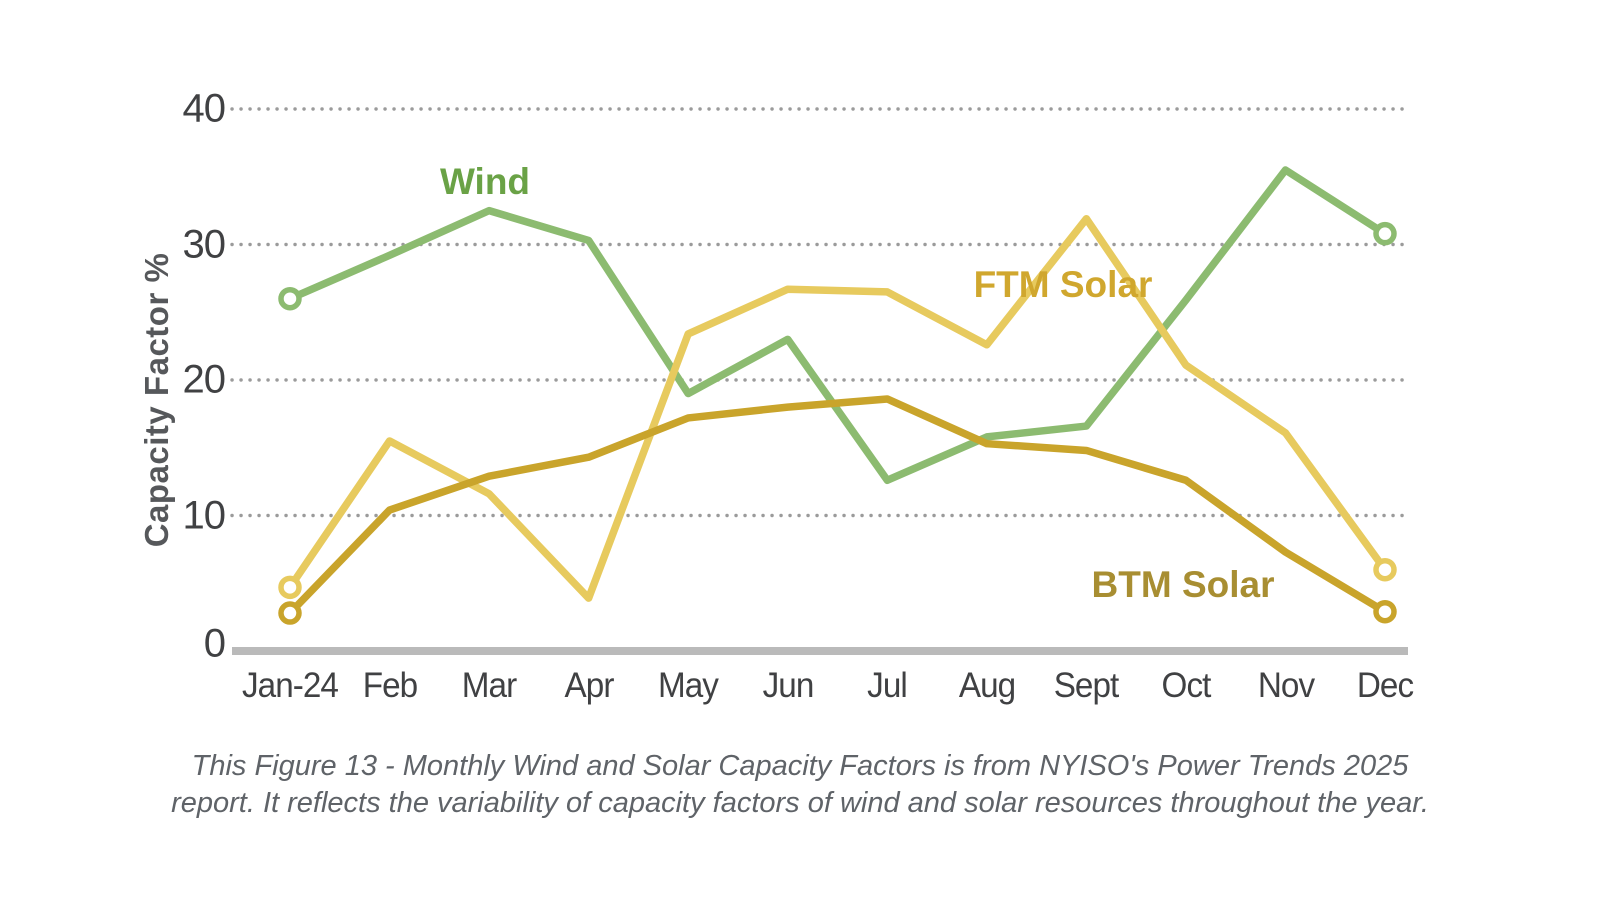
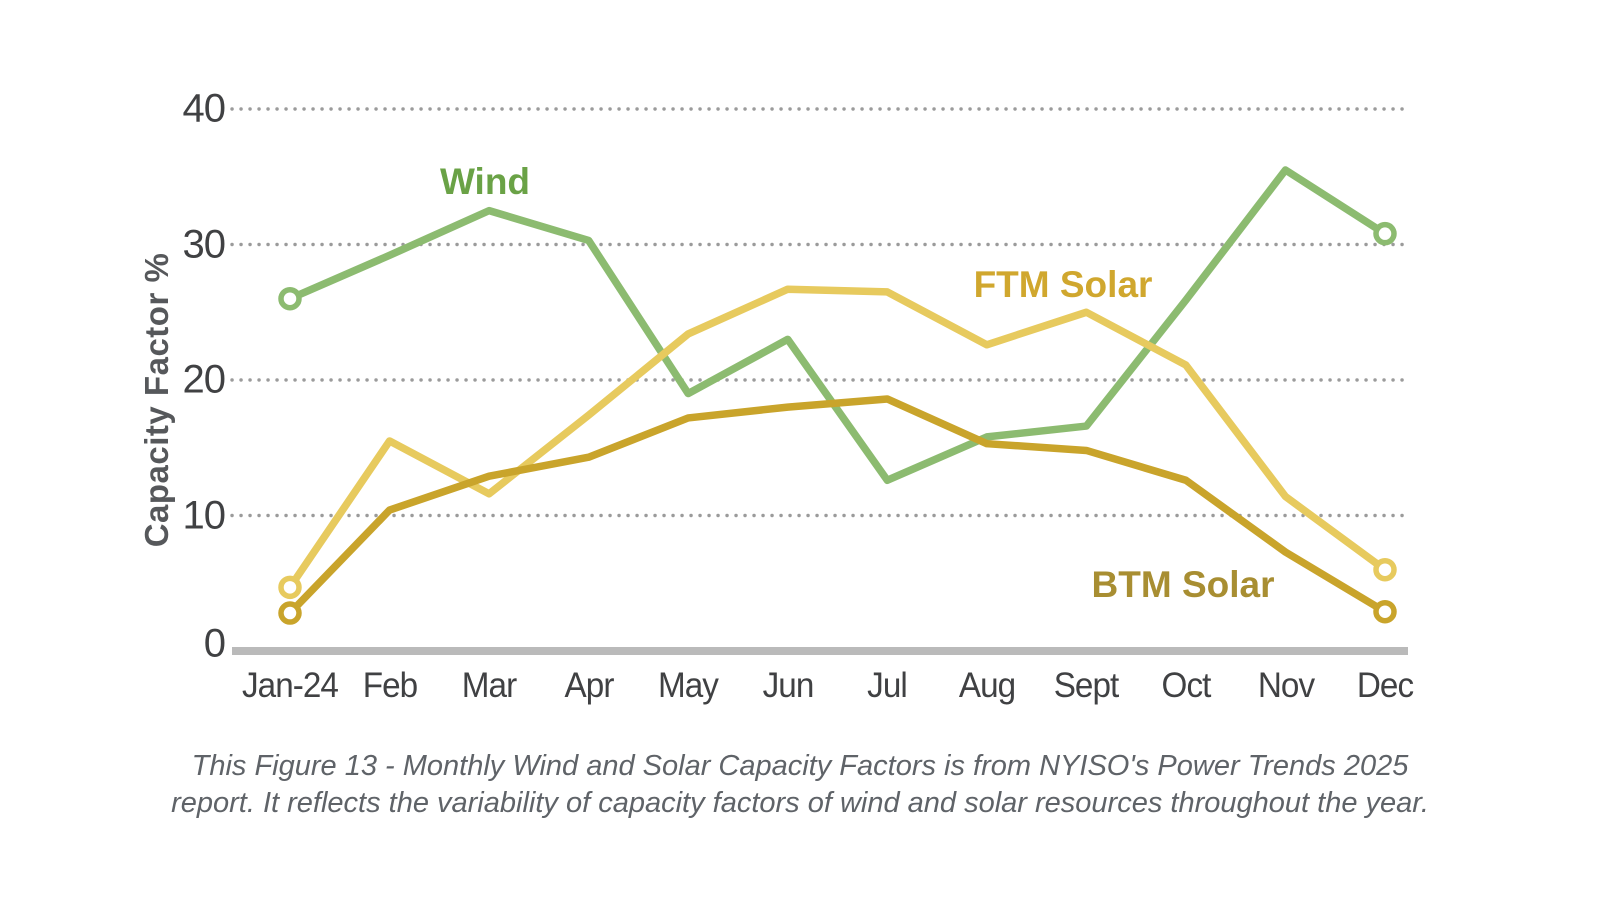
FTM Solar/Apr: 3.9 -> 17.4
FTM Solar/Sept: 31.9 -> 25.0
FTM Solar/Nov: 16.1 -> 11.4
